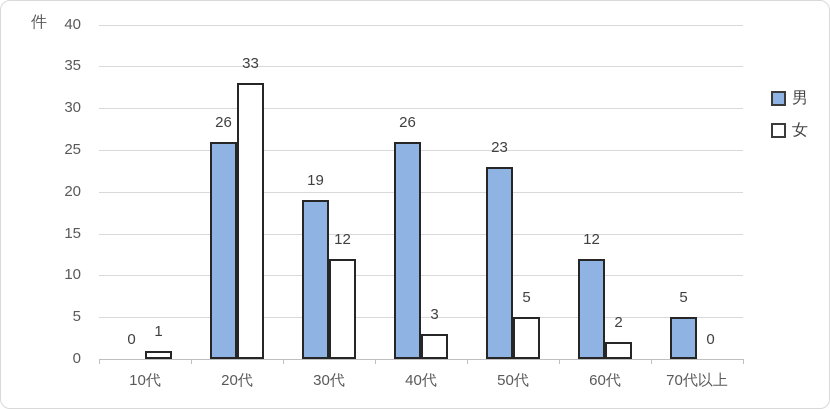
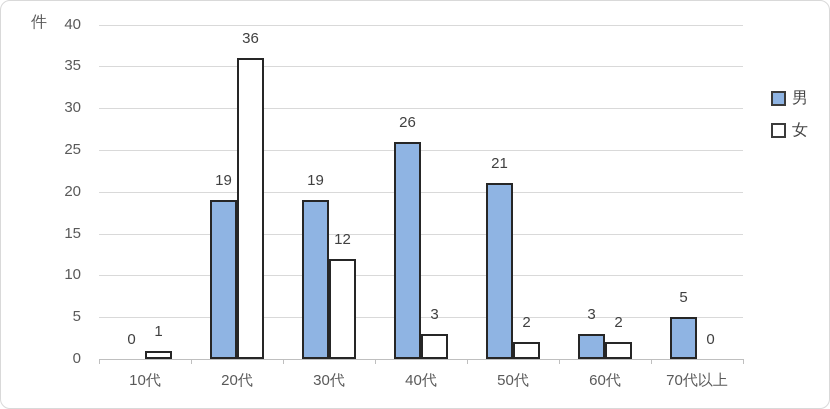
男/20代: 26 -> 19
女/20代: 33 -> 36
男/50代: 23 -> 21
女/50代: 5 -> 2
男/60代: 12 -> 3
